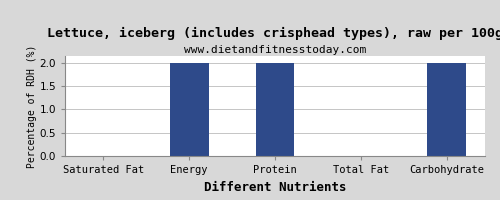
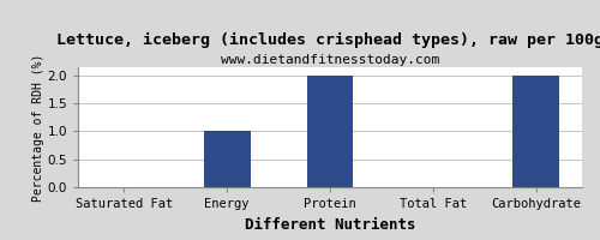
Energy: 2 -> 1
